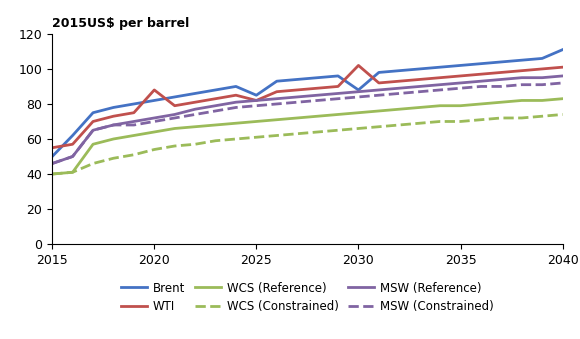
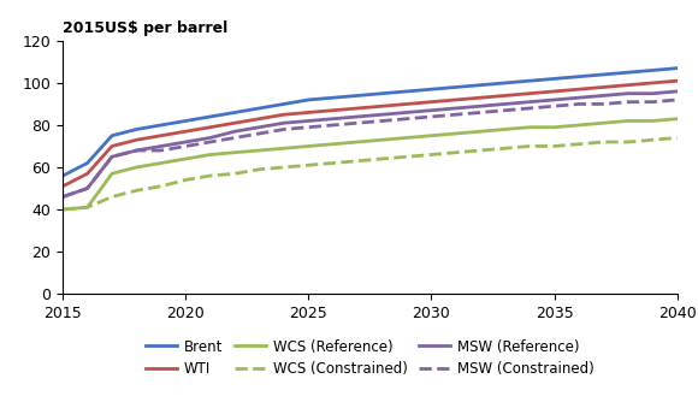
Brent/2015: 50 -> 56
WTI/2015: 55 -> 51
WTI/2020: 88 -> 77
Brent/2025: 85 -> 92
WTI/2025: 82 -> 86
Brent/2030: 88 -> 97
WTI/2030: 102 -> 91
Brent/2040: 111 -> 107
